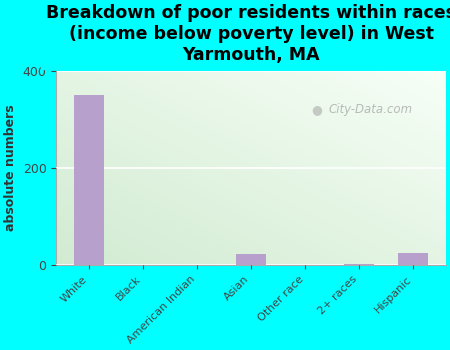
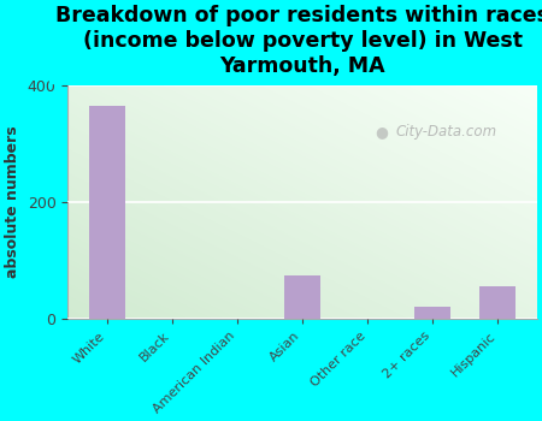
White: 350 -> 365
Asian: 22 -> 75
2+ races: 2 -> 20
Hispanic: 25 -> 55
